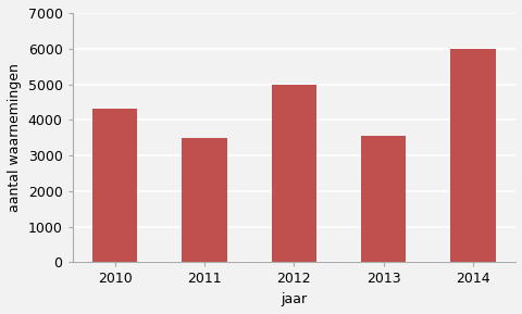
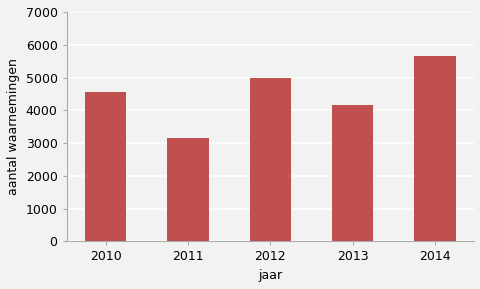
2010: 4300 -> 4550
2011: 3500 -> 3150
2013: 3550 -> 4150
2014: 6000 -> 5650
